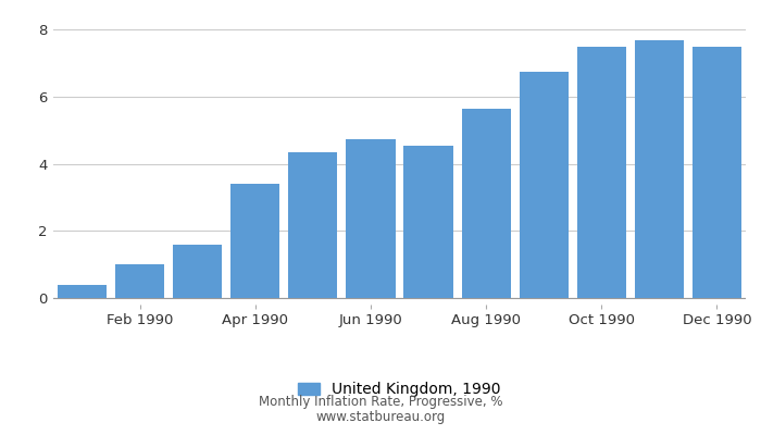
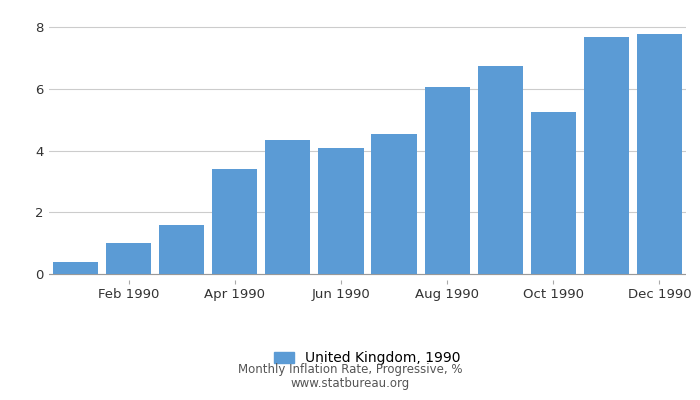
Jun 1990: 4.75 -> 4.10
Aug 1990: 5.65 -> 6.05
Oct 1990: 7.50 -> 5.25
Dec 1990: 7.50 -> 7.80
